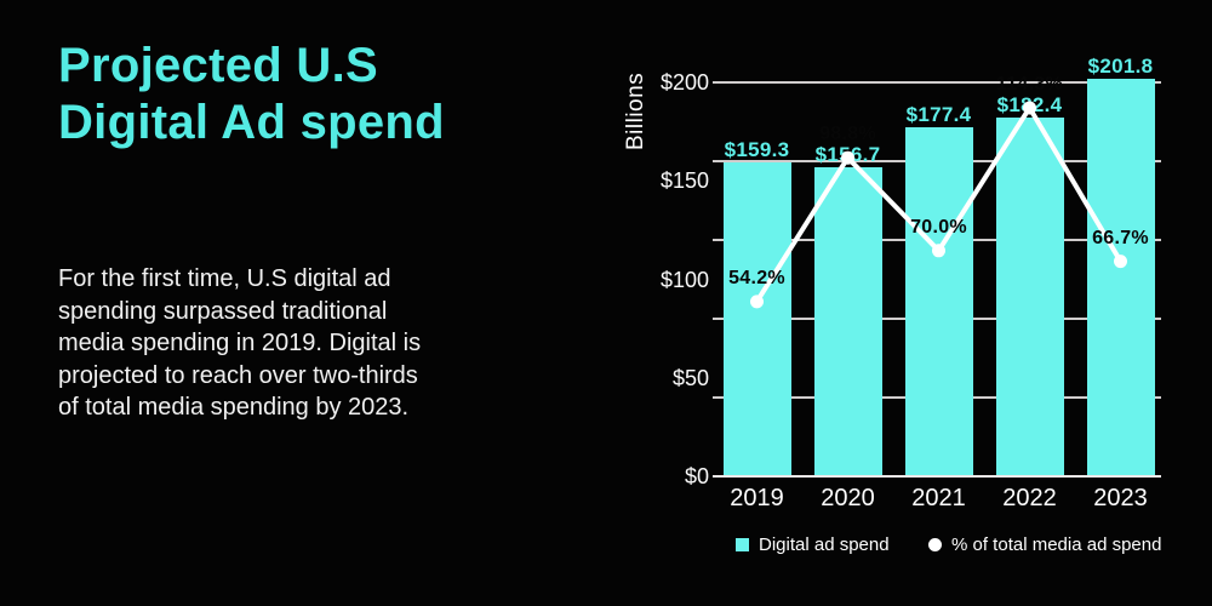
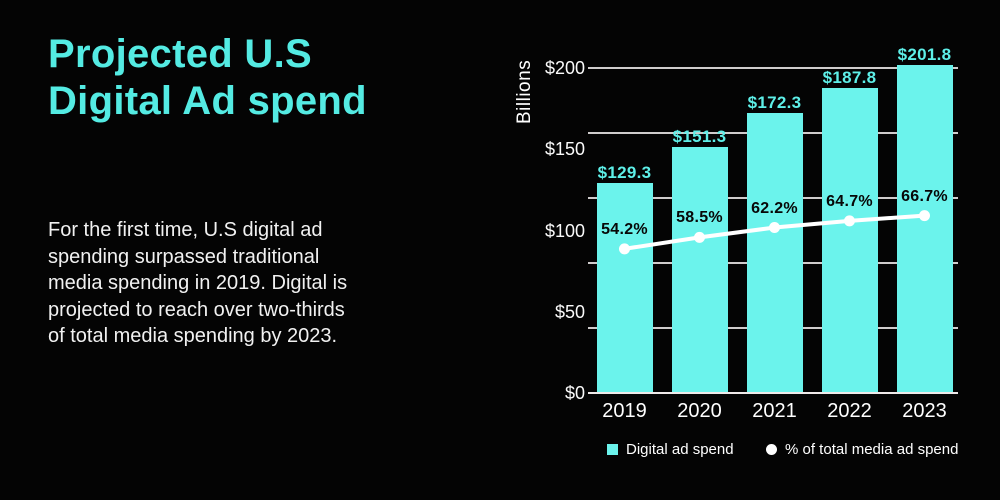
Digital ad spend/2019: $159.3 -> $129.3
Digital ad spend/2020: $156.7 -> $151.3
% of total media ad spend/2020: 98.8% -> 58.5%
Digital ad spend/2021: $177.4 -> $172.3
% of total media ad spend/2021: 70.0% -> 62.2%
Digital ad spend/2022: $182.4 -> $187.8
% of total media ad spend/2022: 114.3% -> 64.7%
